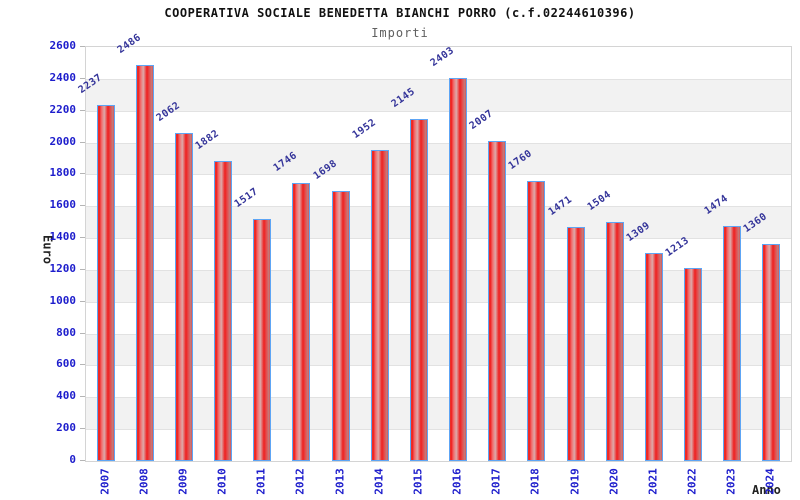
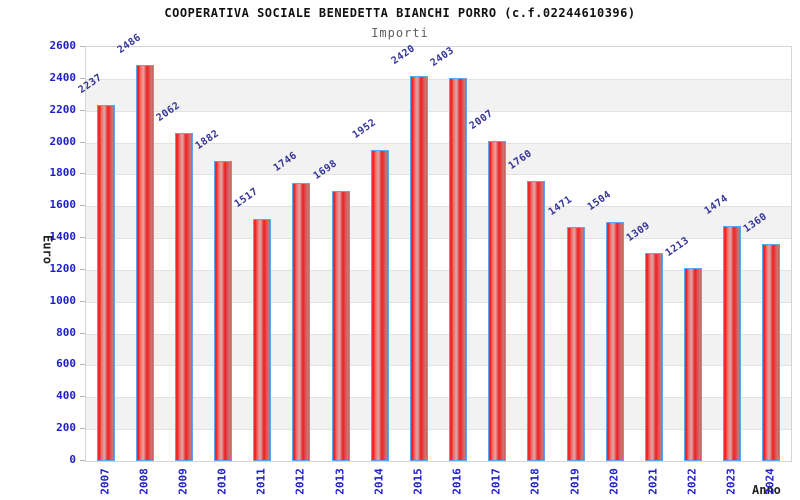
2015: 2145 -> 2420
